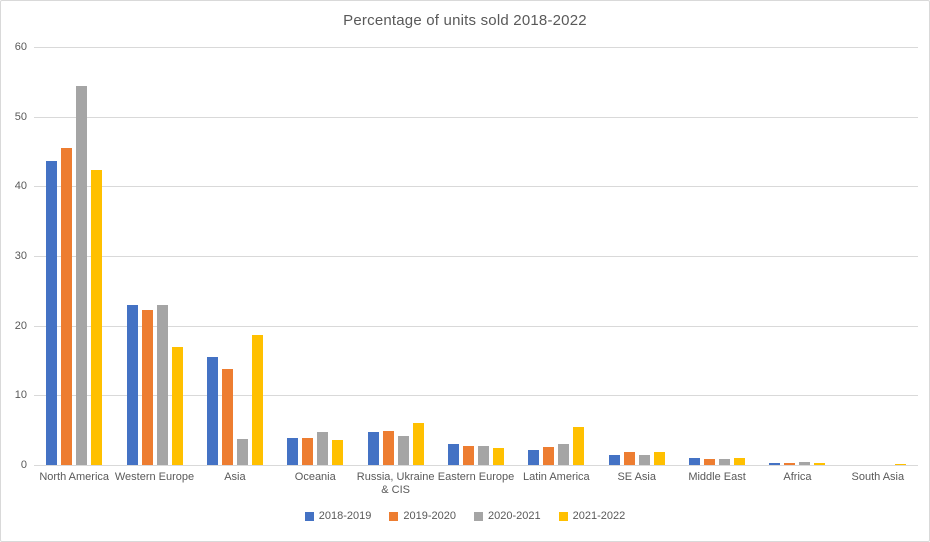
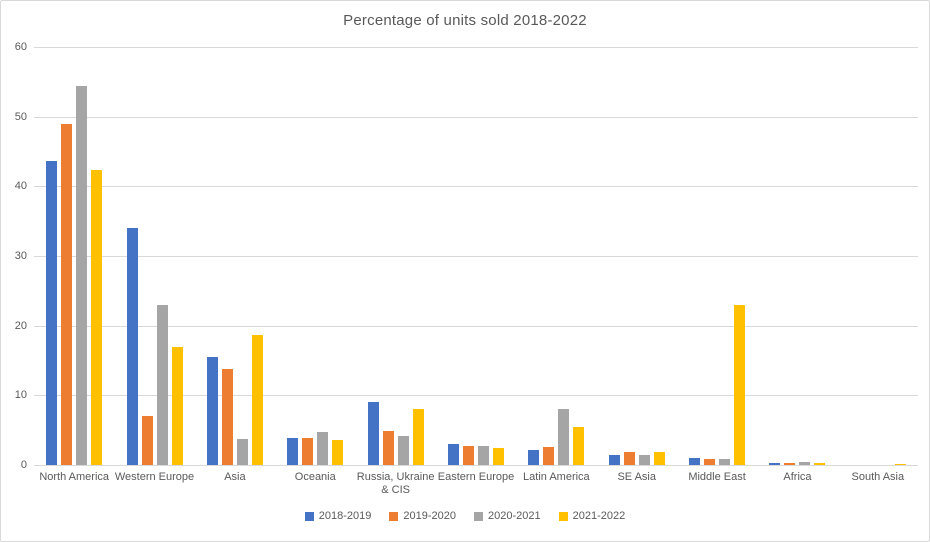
2019-2020/North America: 46 -> 49
2018-2019/Western Europe: 23 -> 34
2019-2020/Western Europe: 22 -> 7
2018-2019/Russia, Ukraine & CIS: 5 -> 9
2021-2022/Russia, Ukraine & CIS: 6 -> 8
2020-2021/Latin America: 3 -> 8
2021-2022/Middle East: 1 -> 23
